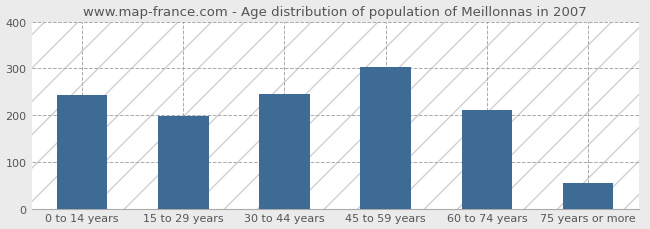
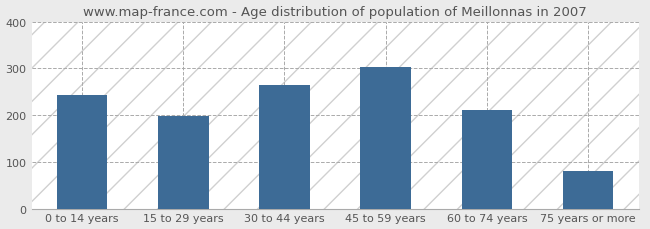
30 to 44 years: 245 -> 265
75 years or more: 55 -> 80
